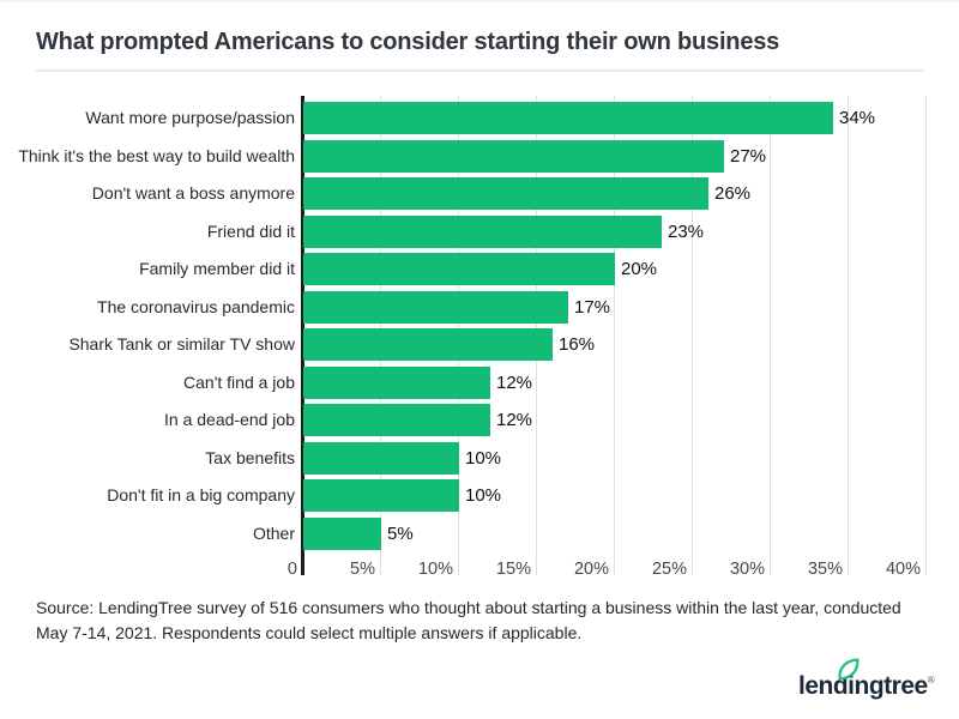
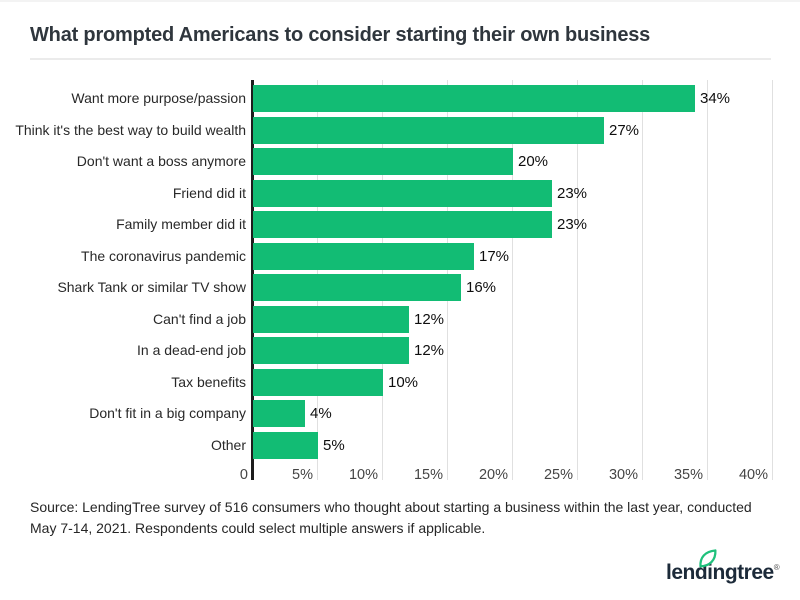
Don't want a boss anymore: 26% -> 20%
Family member did it: 20% -> 23%
Don't fit in a big company: 10% -> 4%
